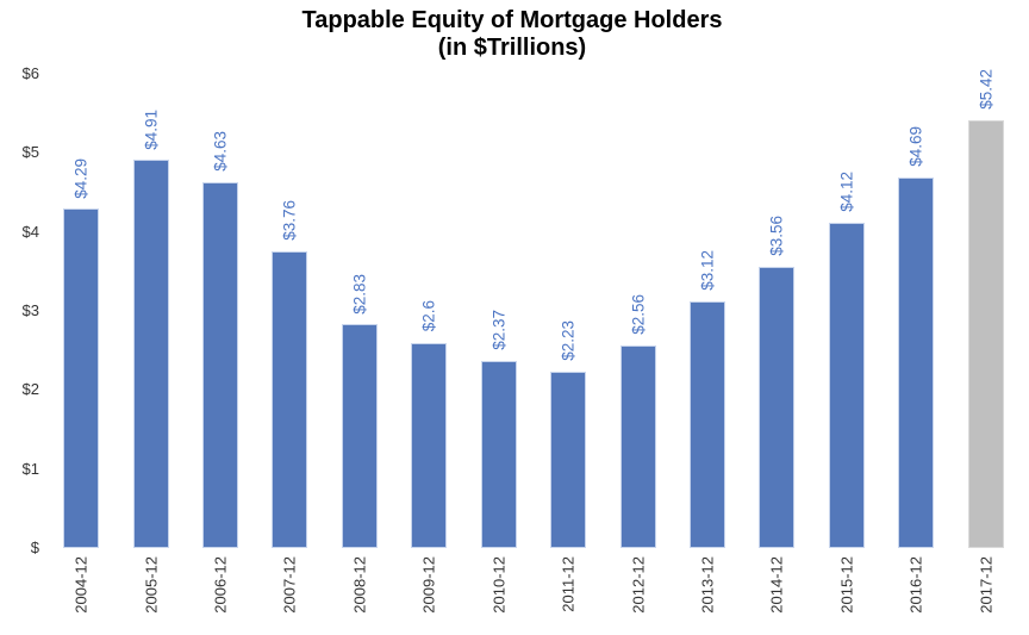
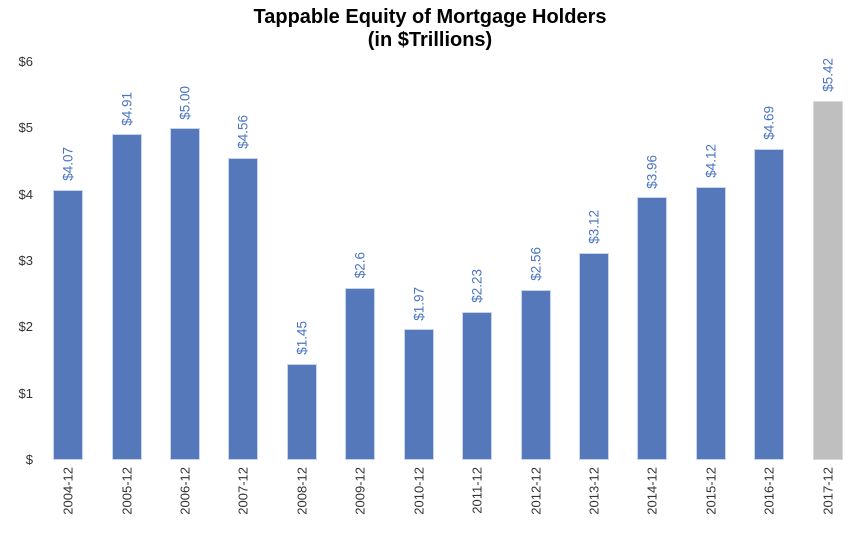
2004-12: $4.29 -> $4.07
2006-12: $4.63 -> $5.00
2007-12: $3.76 -> $4.56
2008-12: $2.83 -> $1.45
2010-12: $2.37 -> $1.97
2014-12: $3.56 -> $3.96
